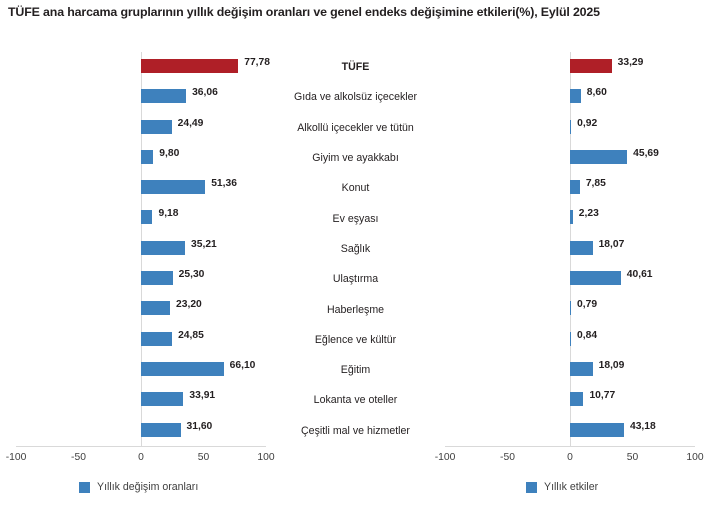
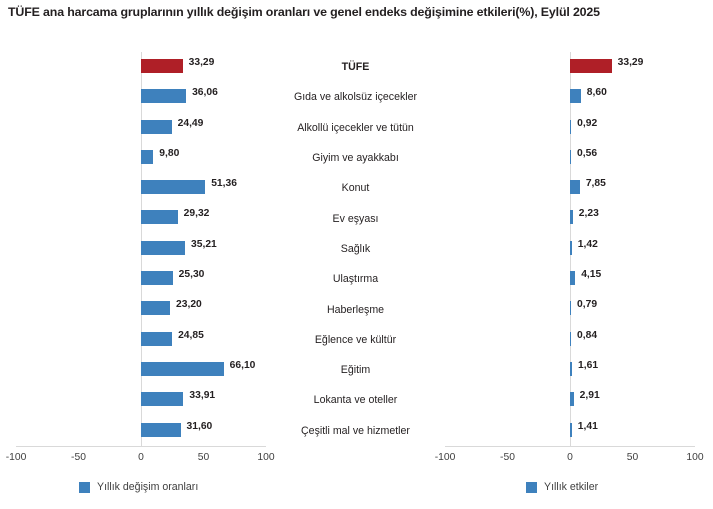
Yıllık değişim oranları/TÜFE: 77,78 -> 33,29
Yıllık etkiler/Giyim ve ayakkabı: 45,69 -> 0,56
Yıllık değişim oranları/Ev eşyası: 9,18 -> 29,32
Yıllık etkiler/Sağlık: 18,07 -> 1,42
Yıllık etkiler/Ulaştırma: 40,61 -> 4,15
Yıllık etkiler/Eğitim: 18,09 -> 1,61
Yıllık etkiler/Lokanta ve oteller: 10,77 -> 2,91
Yıllık etkiler/Çeşitli mal ve hizmetler: 43,18 -> 1,41
